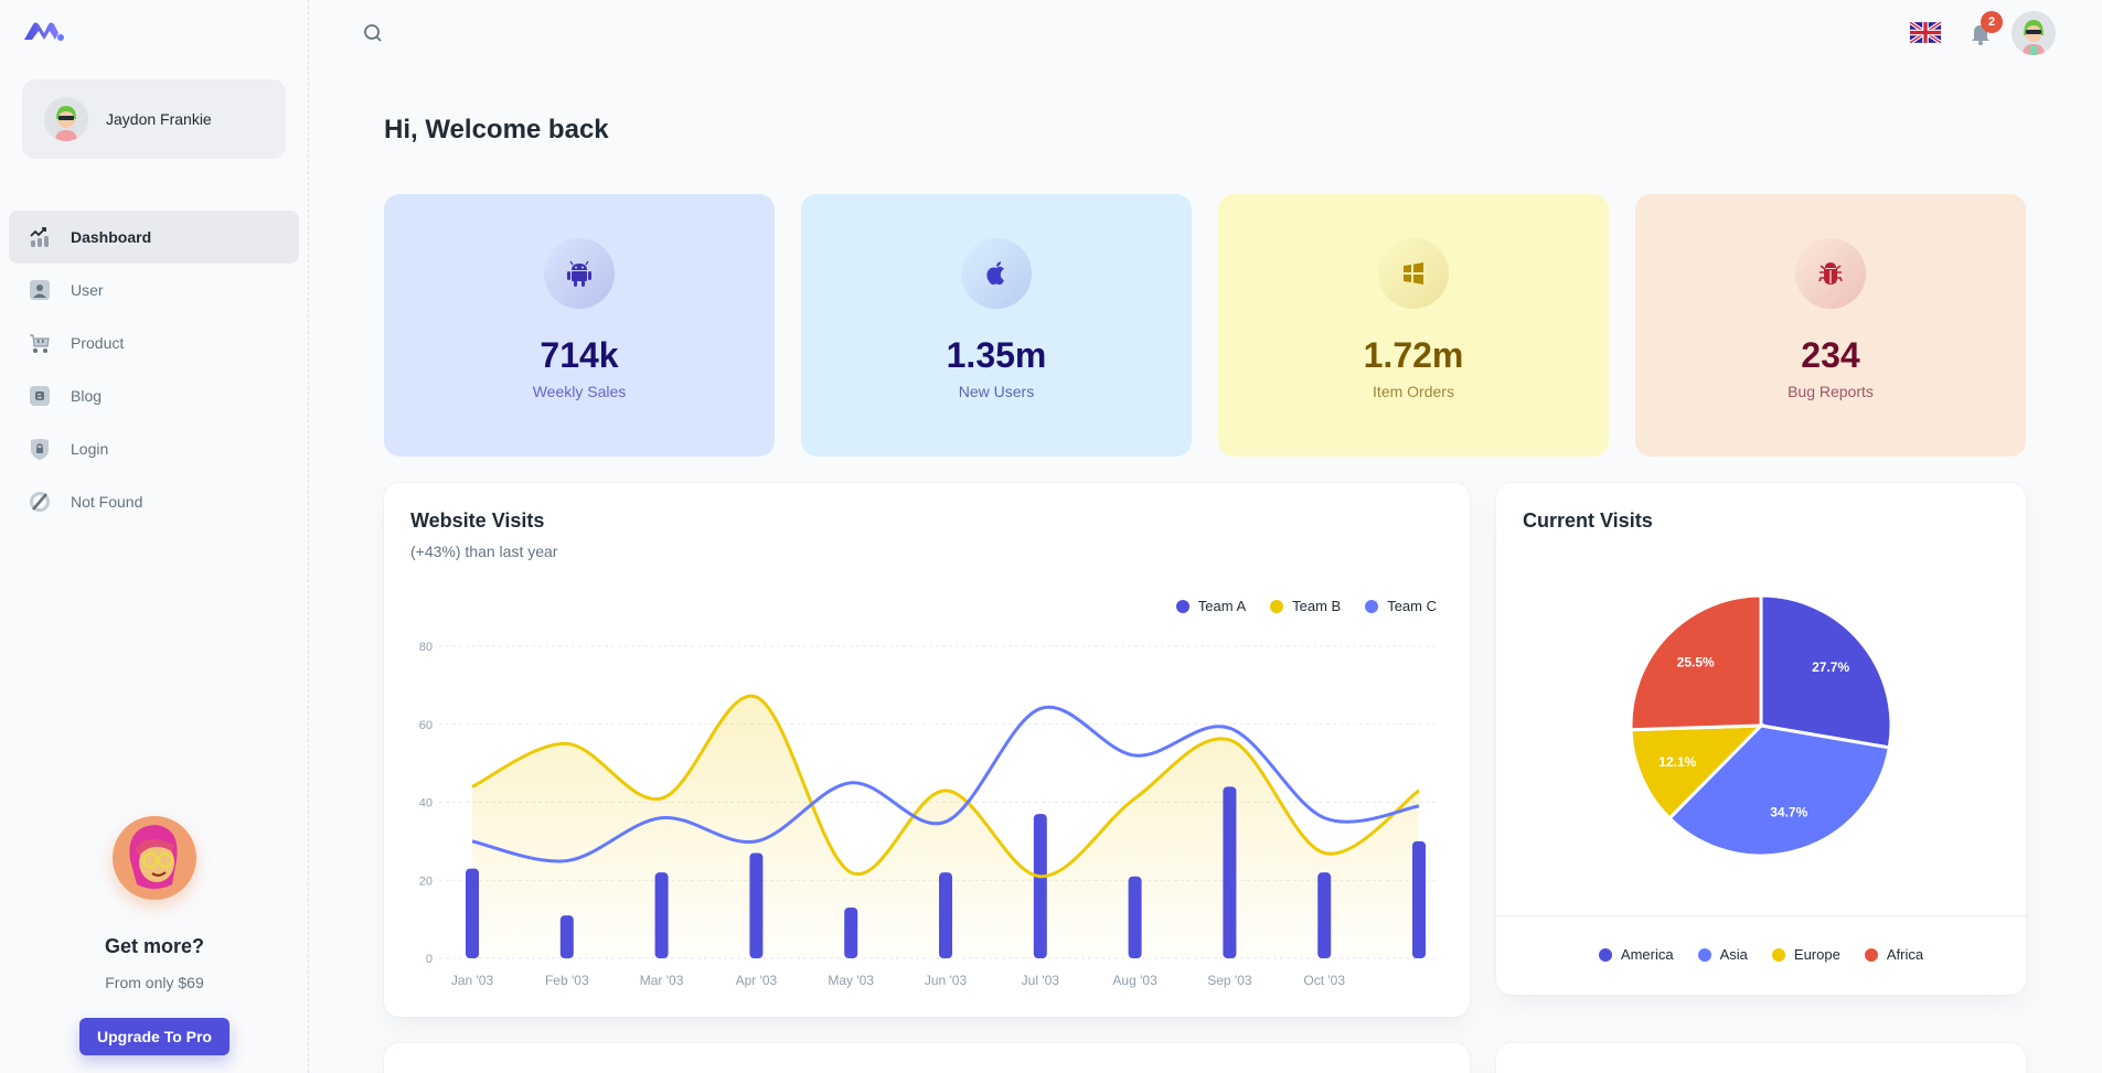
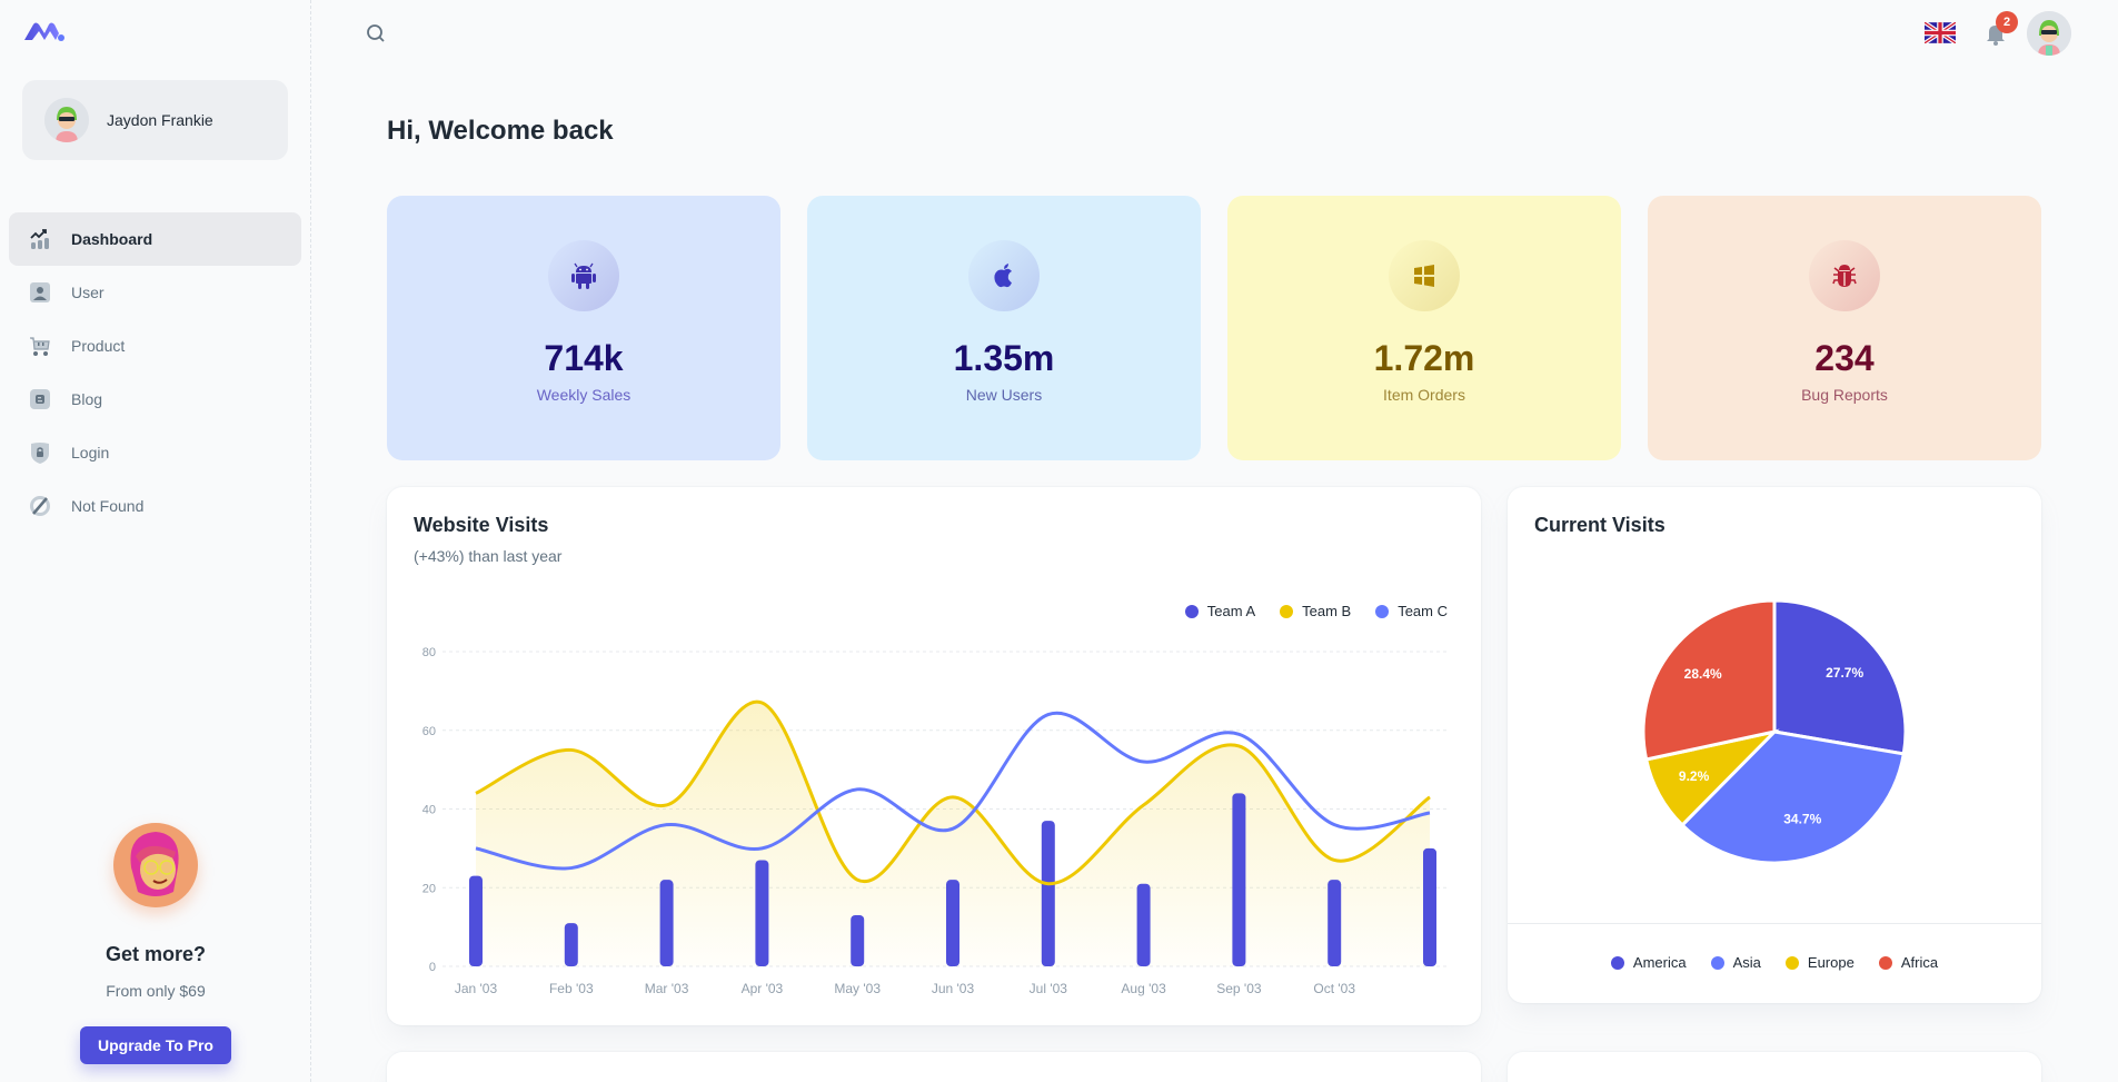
Current Visits/Europe: 12.1% -> 9.2%
Current Visits/Africa: 25.5% -> 28.4%
